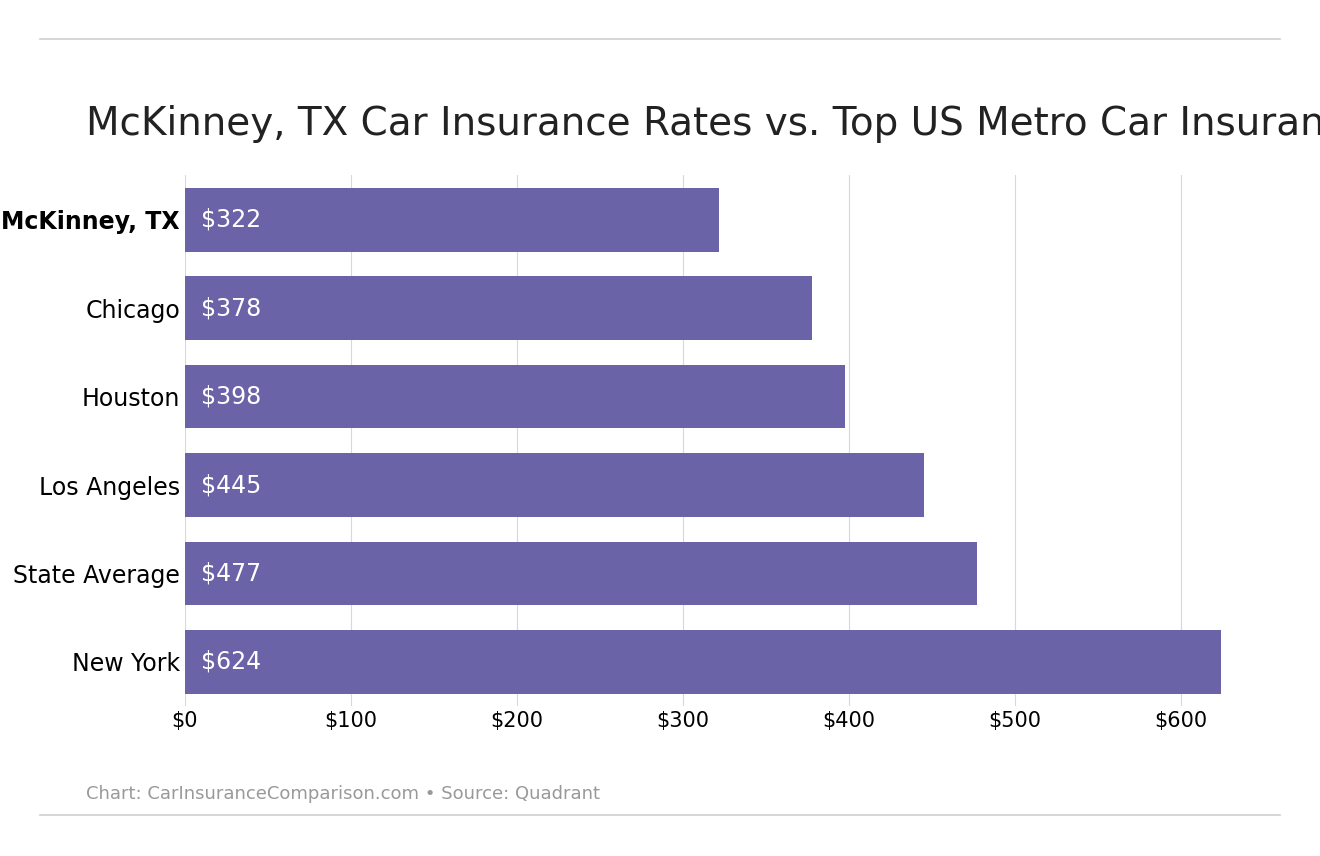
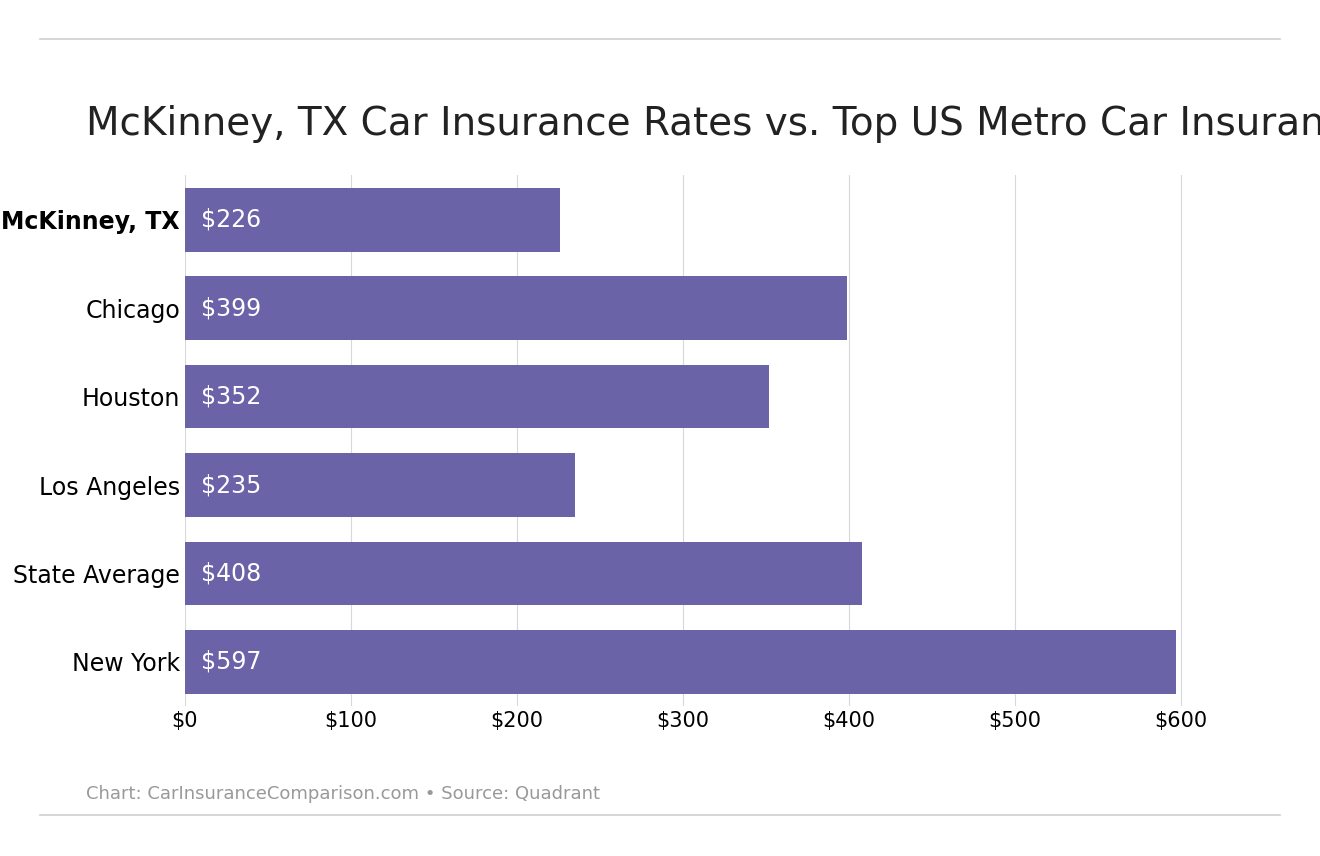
McKinney, TX: $322 -> $226
Chicago: $378 -> $399
Houston: $398 -> $352
Los Angeles: $445 -> $235
State Average: $477 -> $408
New York: $624 -> $597
